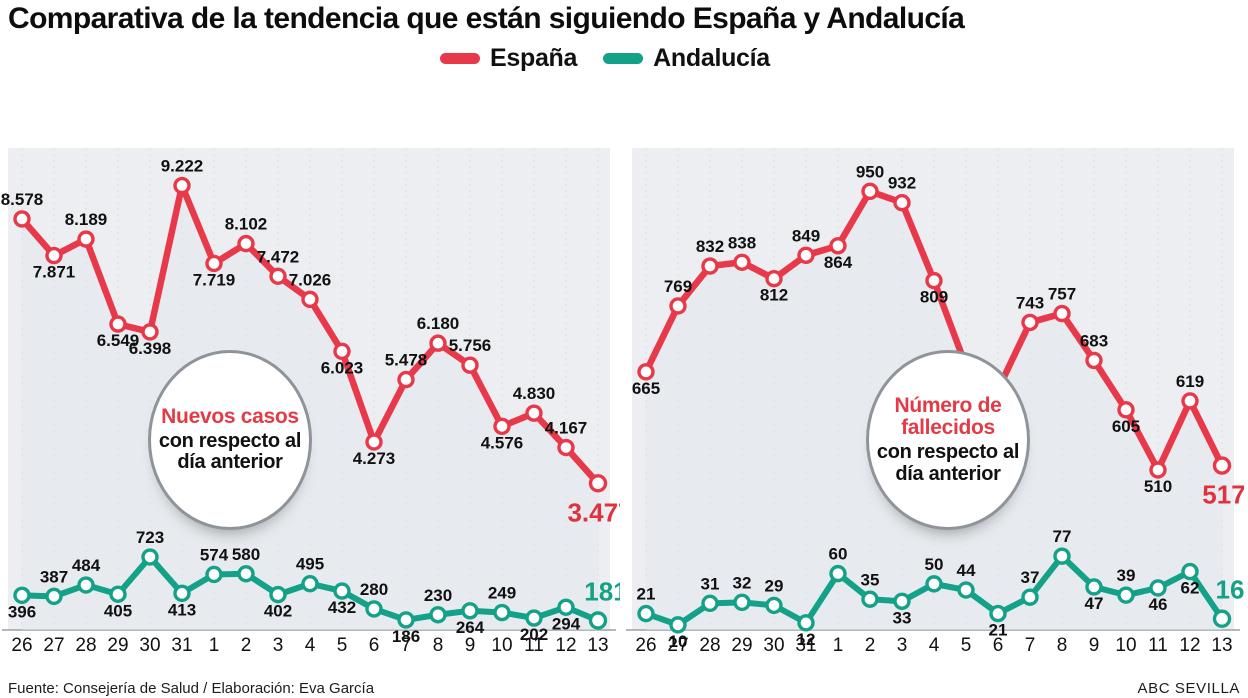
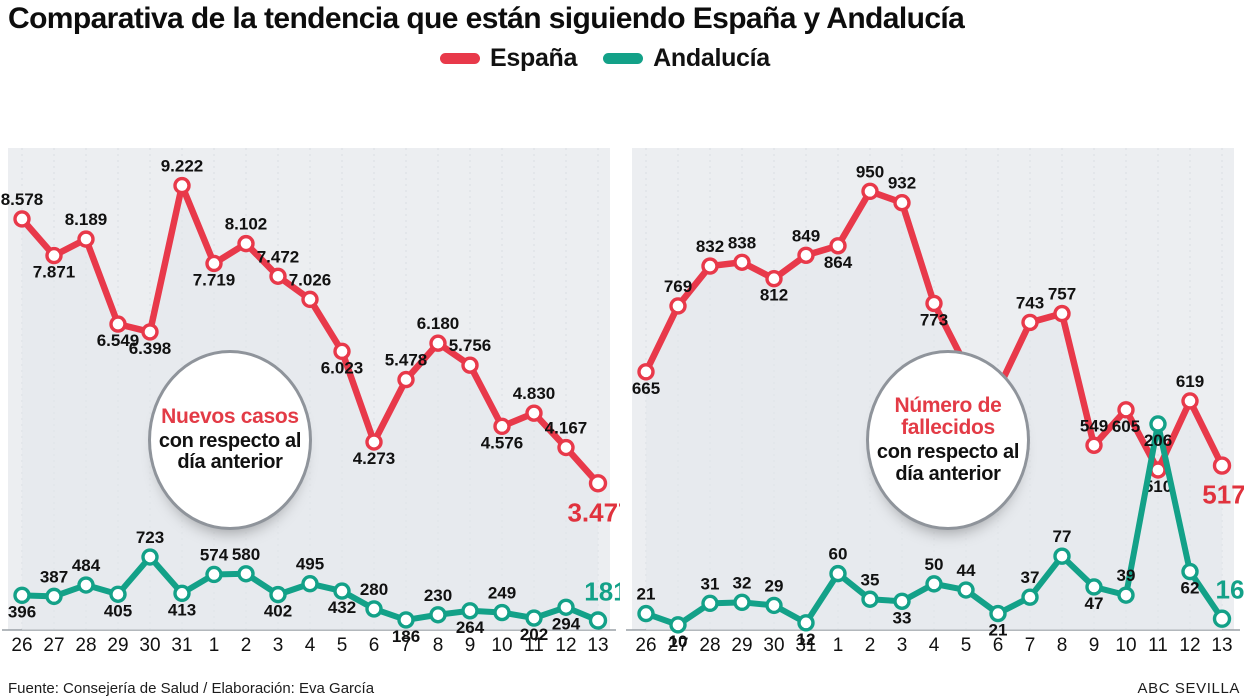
Número de fallecidos con respecto al día anterior/España/4: 809 -> 773
Número de fallecidos con respecto al día anterior/España/9: 683 -> 549
Número de fallecidos con respecto al día anterior/Andalucía/11: 46 -> 206
